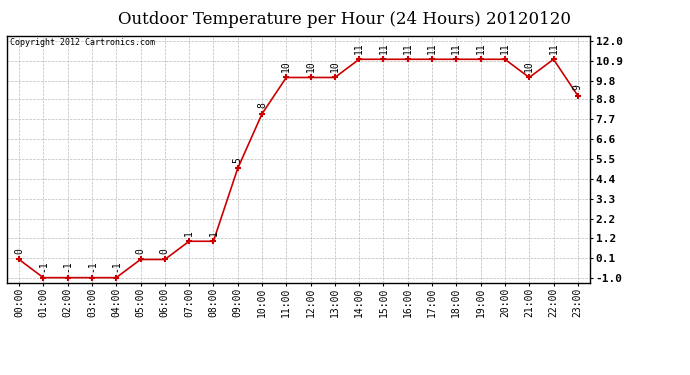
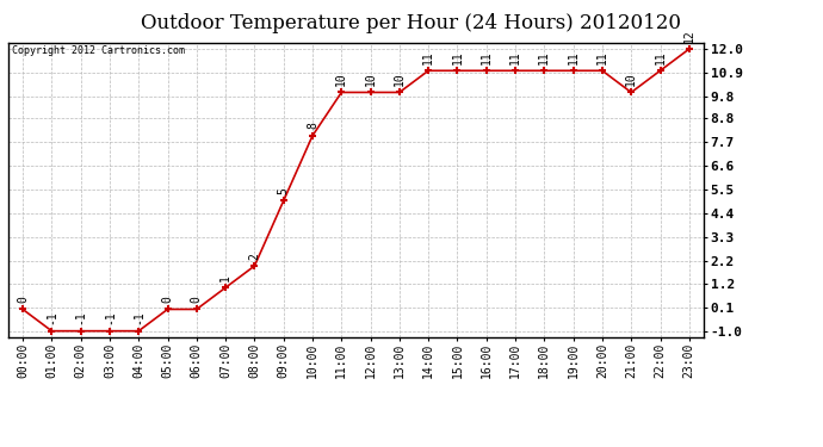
08:00: 1 -> 2
23:00: 9 -> 12
